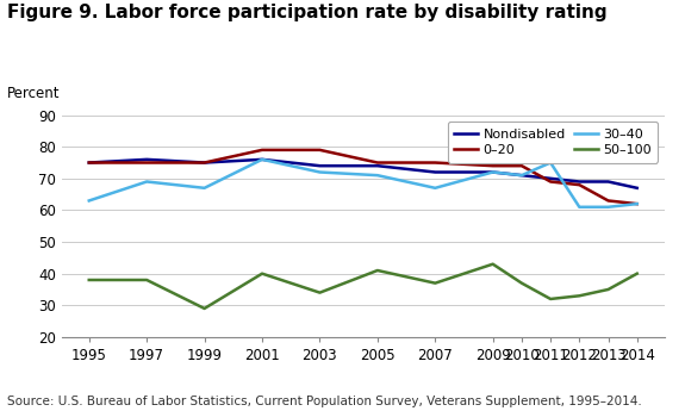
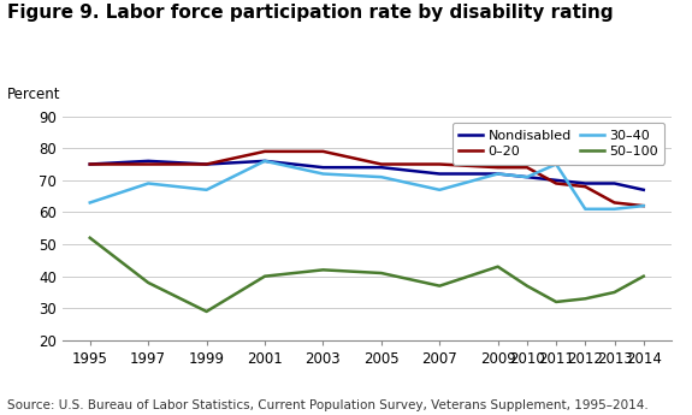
50–100/1995: 38 -> 52
50–100/2003: 34 -> 42
